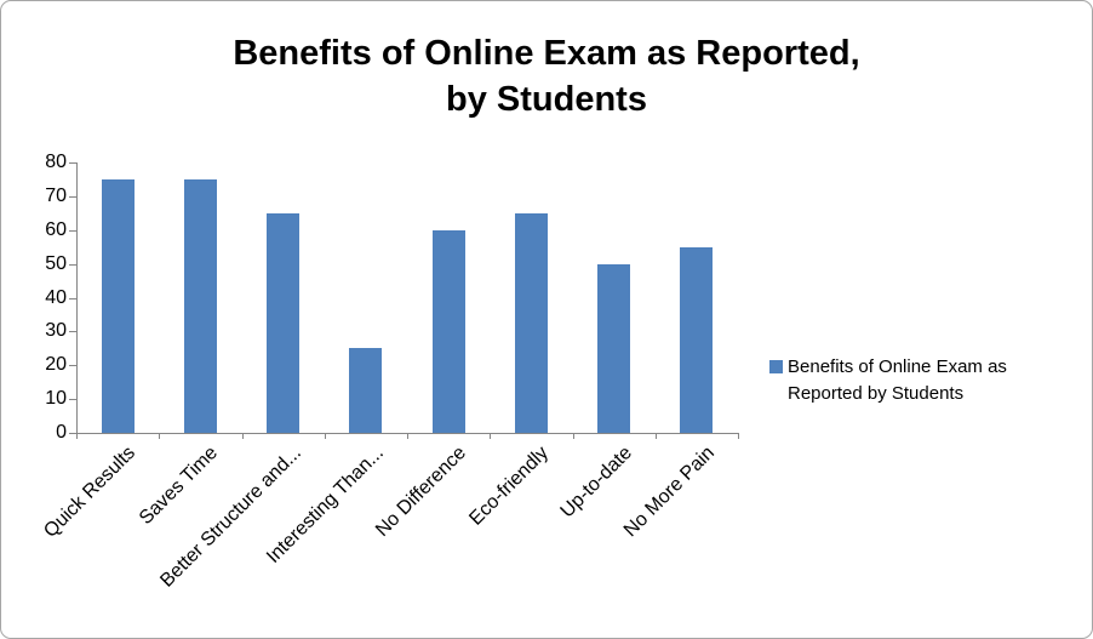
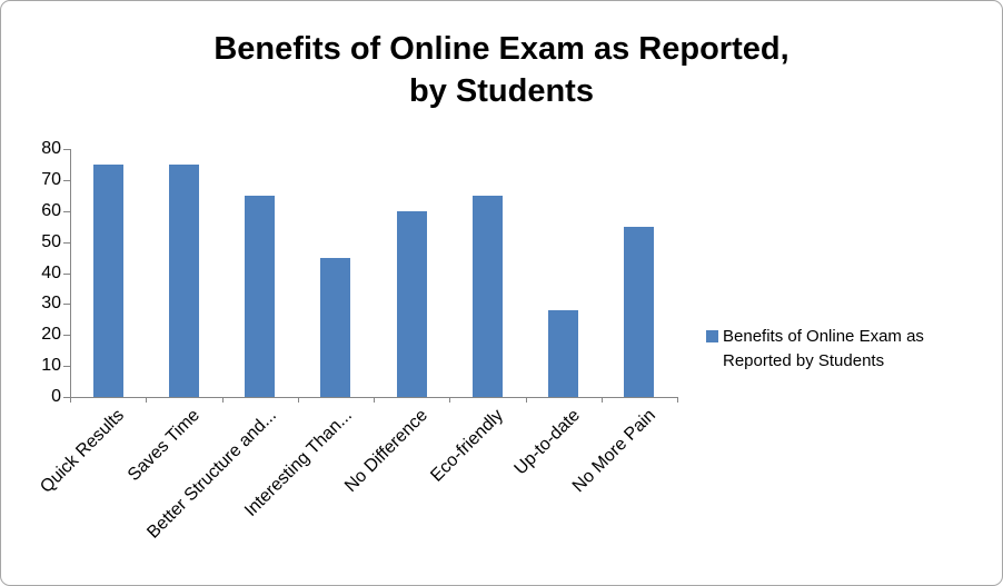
Interesting Than...: 25 -> 45
Up-to-date: 50 -> 28
